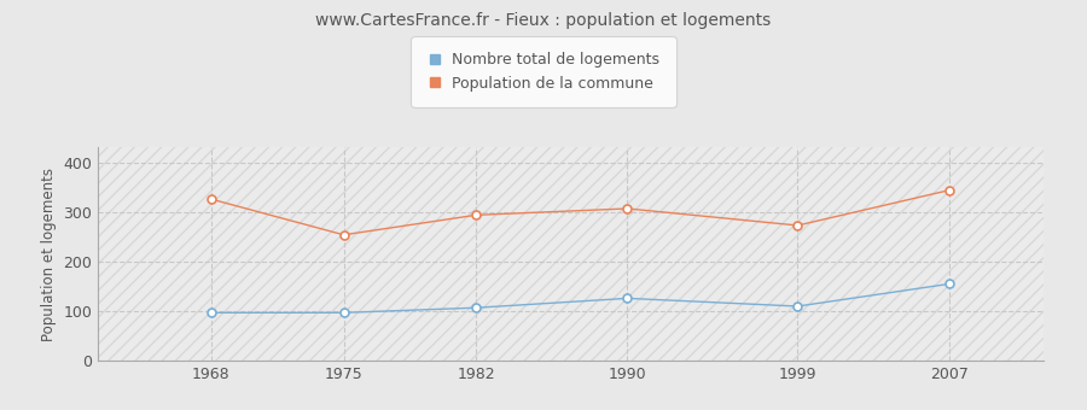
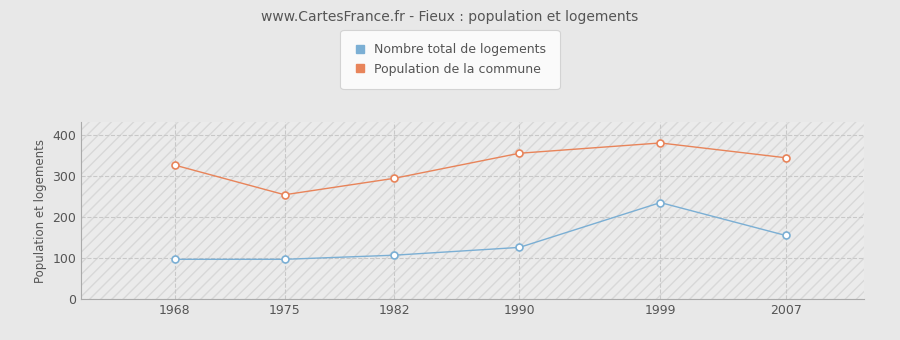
Population de la commune/1990: 307 -> 355
Nombre total de logements/1999: 110 -> 235
Population de la commune/1999: 273 -> 380
